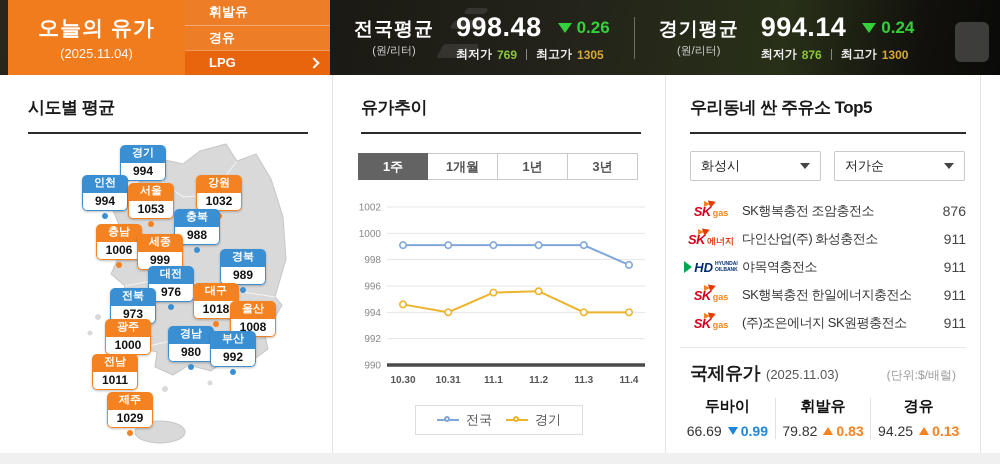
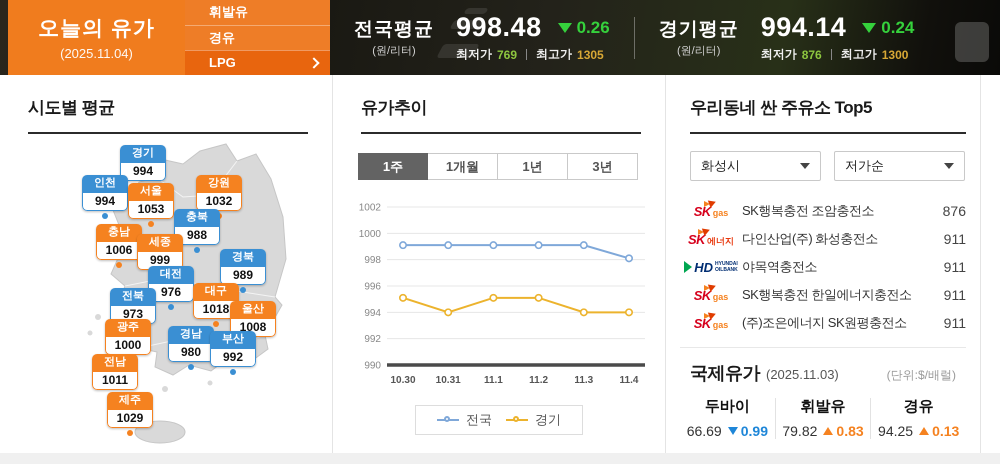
경기/10.30: 994.6 -> 995.1
경기/11.1: 995.5 -> 995.1
경기/11.2: 995.6 -> 995.1
전국/11.4: 997.6 -> 998.1
